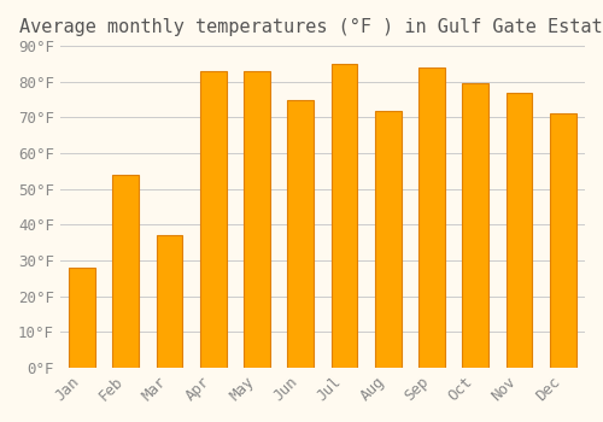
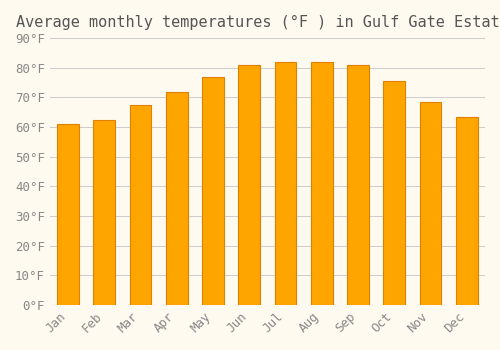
Jan: 28.0°F -> 61.0°F
Feb: 54.0°F -> 62.5°F
Mar: 37.0°F -> 67.5°F
Apr: 83.0°F -> 72.0°F
May: 83.0°F -> 77.0°F
Jun: 75.0°F -> 81.0°F
Jul: 85.0°F -> 82.0°F
Aug: 72.0°F -> 82.0°F
Sep: 84.0°F -> 81.0°F
Oct: 79.5°F -> 75.5°F
Nov: 77.0°F -> 68.5°F
Dec: 71.0°F -> 63.5°F
